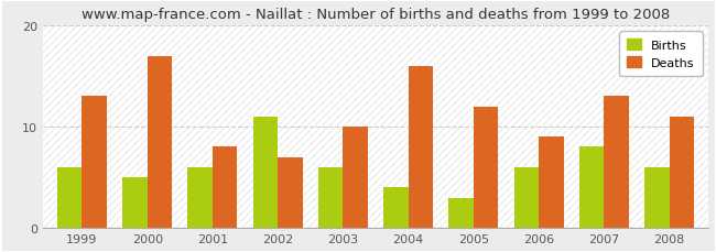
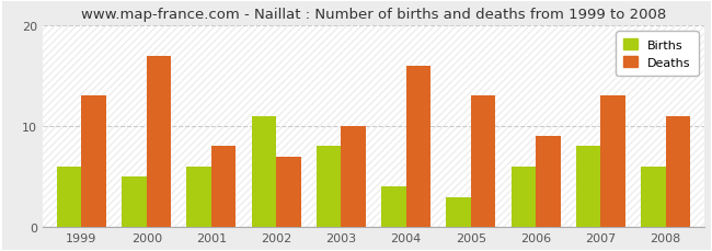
Births/2003: 6 -> 8
Deaths/2005: 12 -> 13
